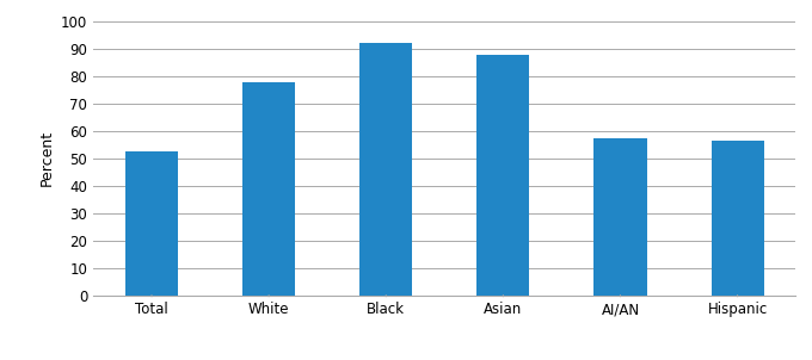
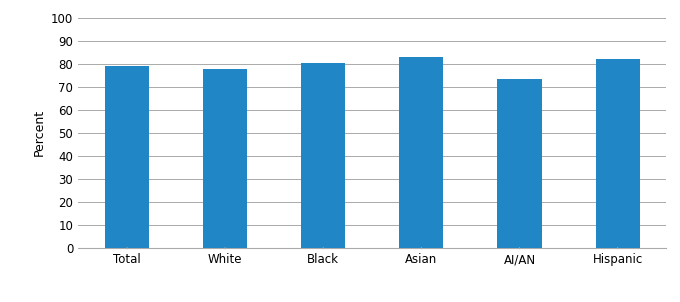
Total: 52.5 -> 79.0
Black: 92.0 -> 80.5
Asian: 88.0 -> 83.0
AI/AN: 57.5 -> 73.5
Hispanic: 56.5 -> 82.0
